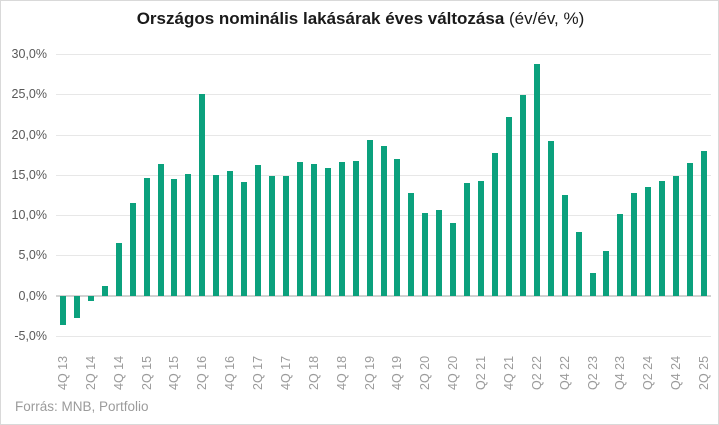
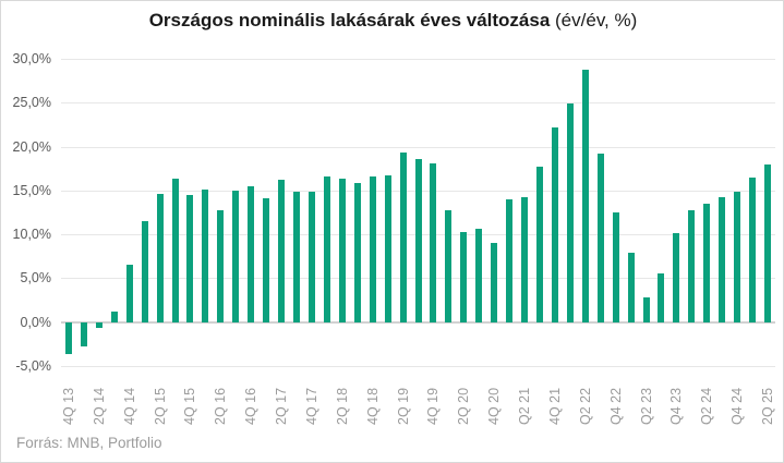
2Q 16: 25% -> 13%
4Q 19: 17% -> 18%
